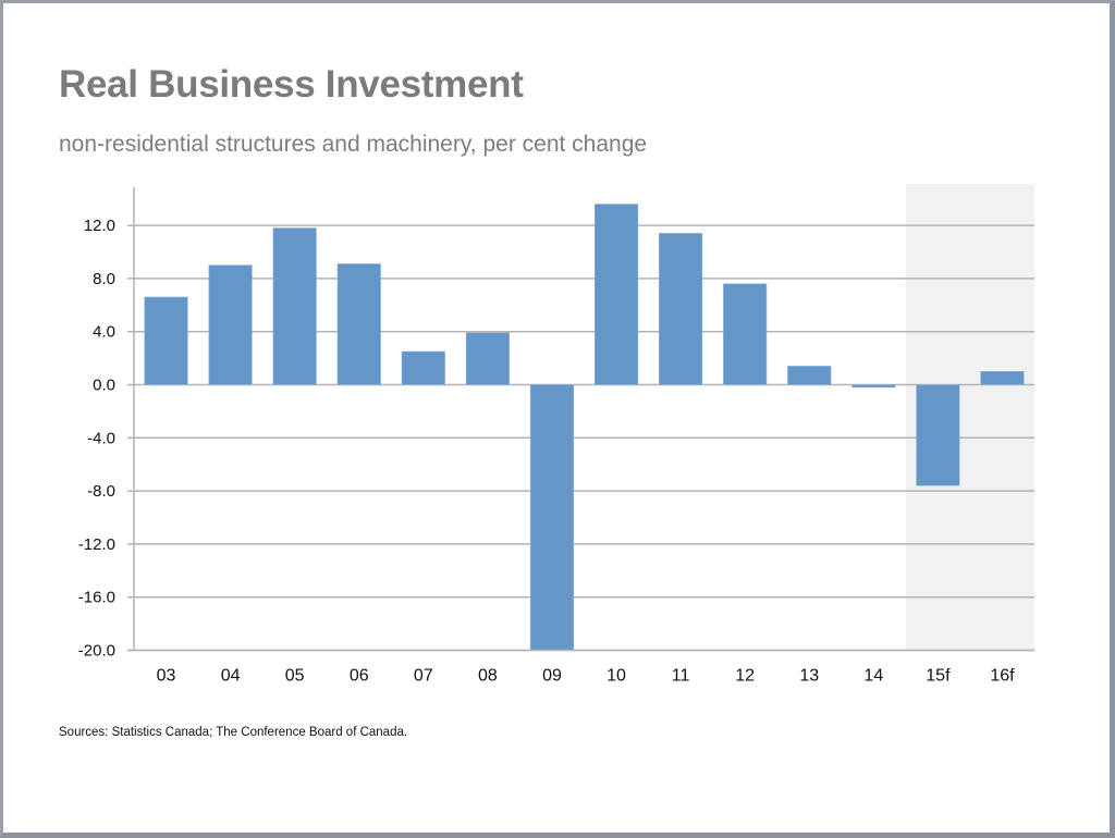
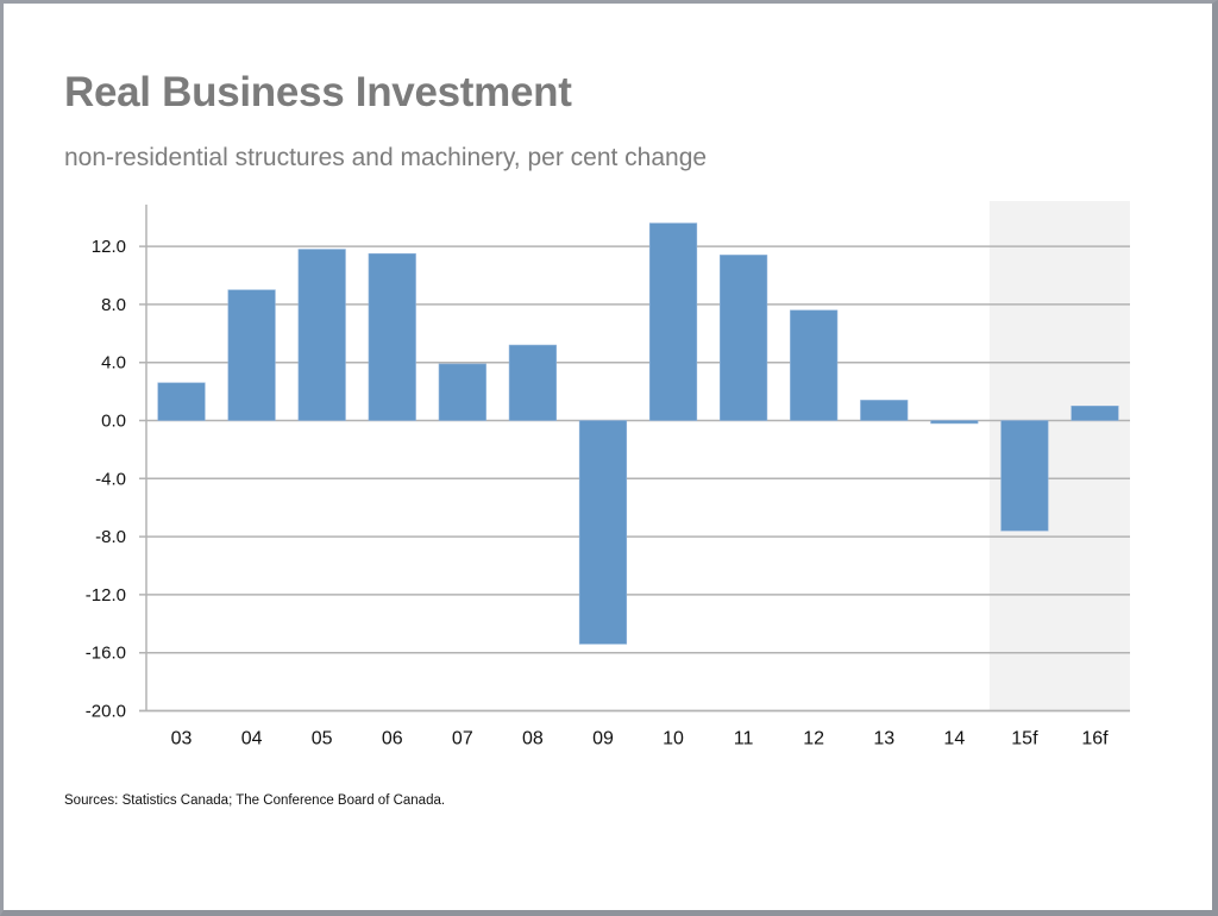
03: 6.6 -> 2.6
06: 9.1 -> 11.5
07: 2.5 -> 3.9
08: 3.9 -> 5.2
09: -20.0 -> -15.4
